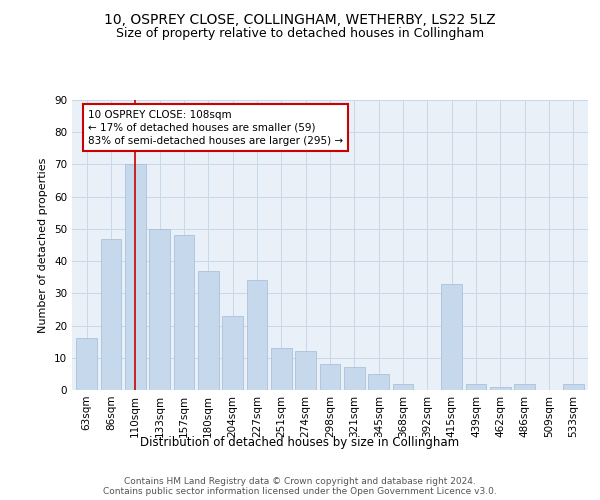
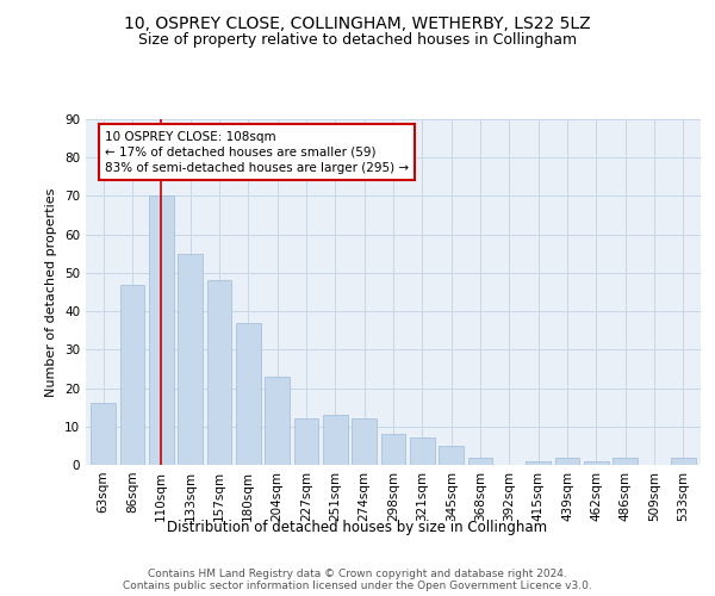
133sqm: 50 -> 55
227sqm: 34 -> 12
415sqm: 33 -> 1
